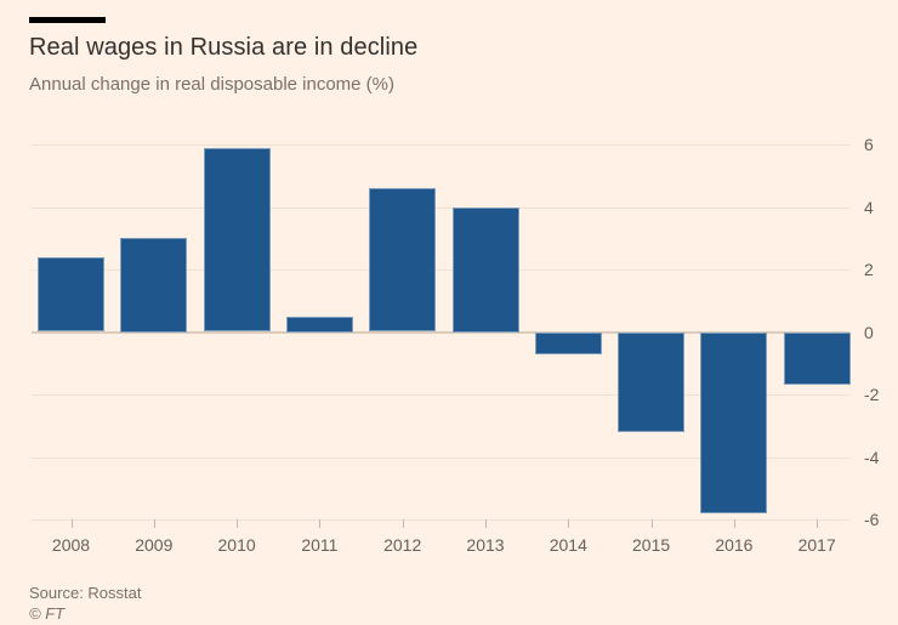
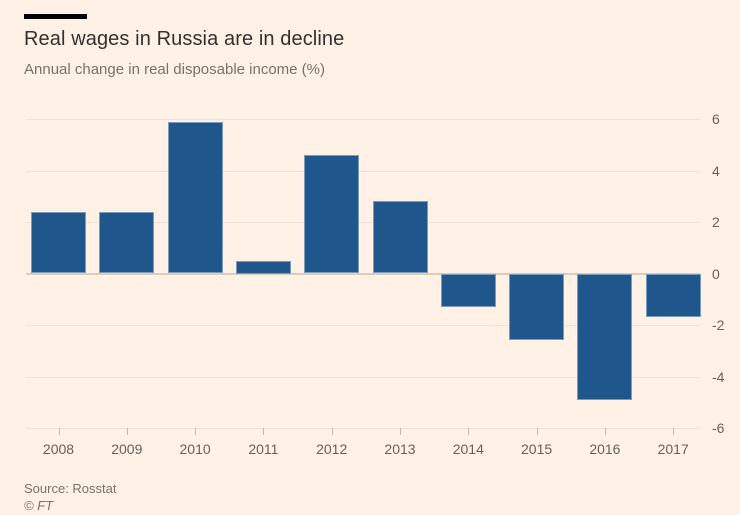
2009: 3.0 -> 2.4
2013: 4.0 -> 2.8
2014: -0.7 -> -1.3
2015: -3.2 -> -2.6
2016: -5.8 -> -4.9
